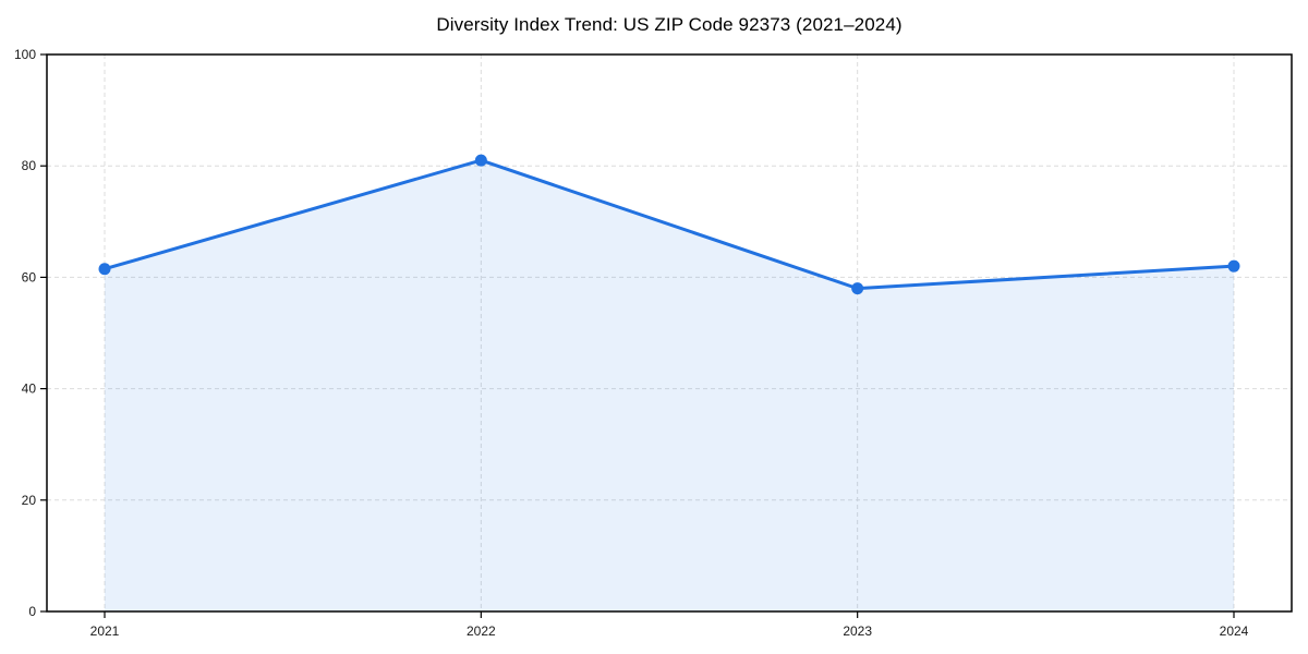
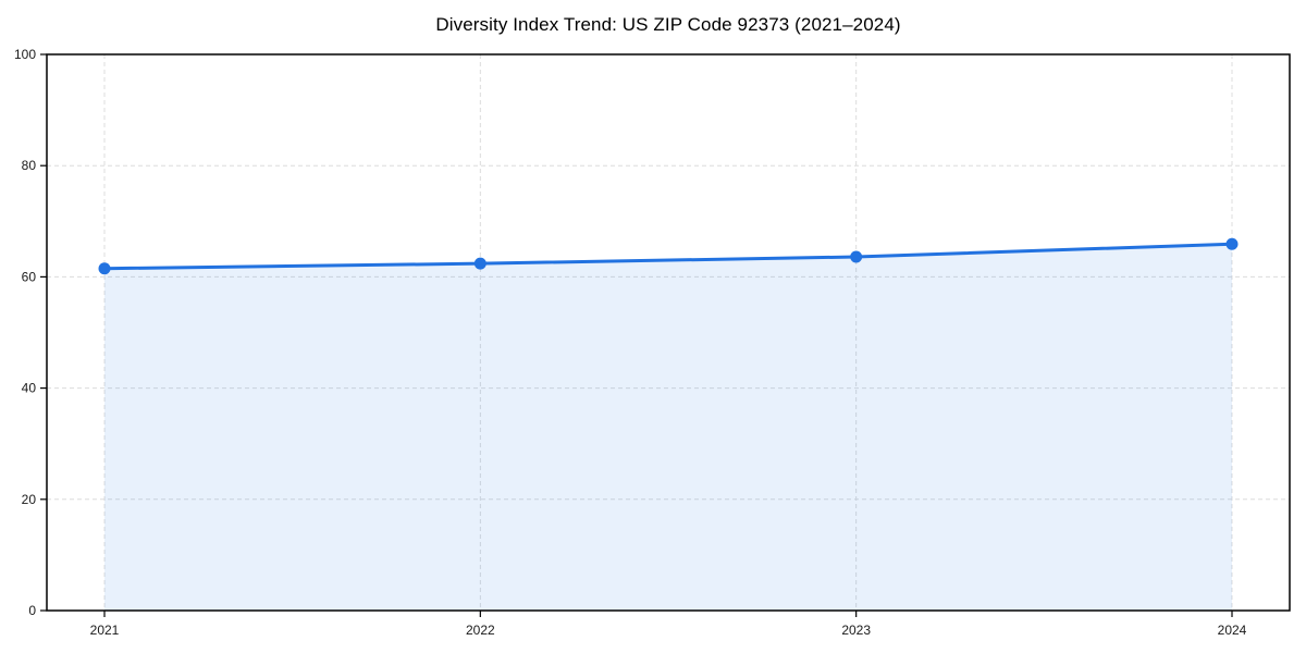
2022: 81 -> 62
2023: 58 -> 64
2024: 62 -> 66
